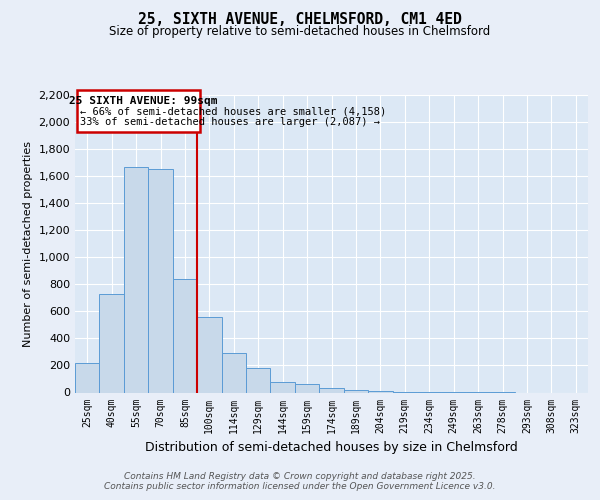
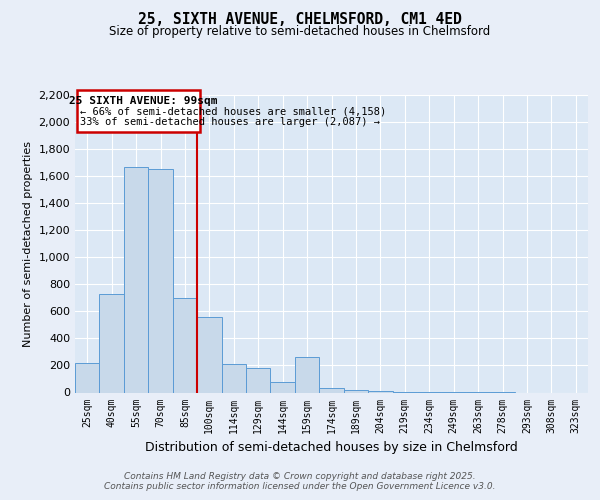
85sqm: 840 -> 700
114sqm: 290 -> 210
159sqm: 60 -> 260
